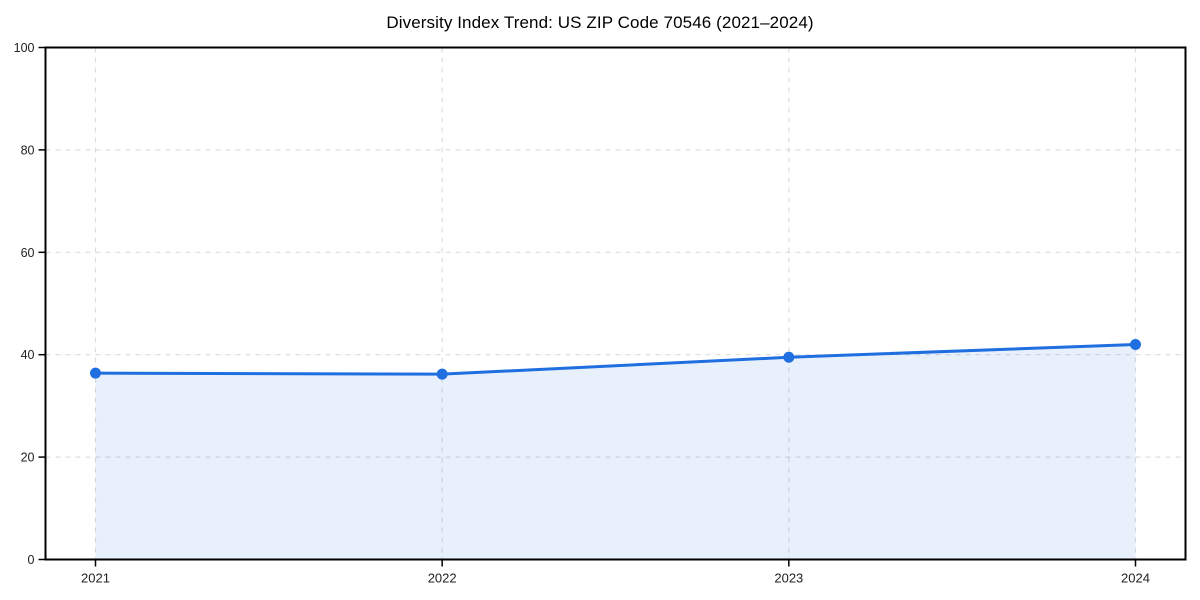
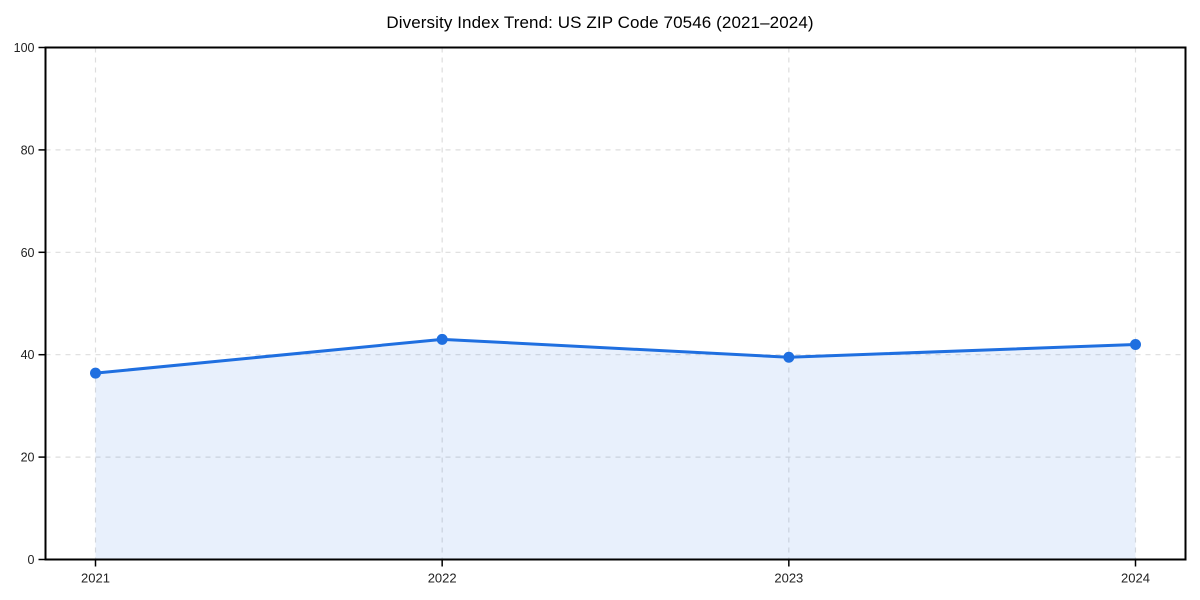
2022: 36 -> 43
